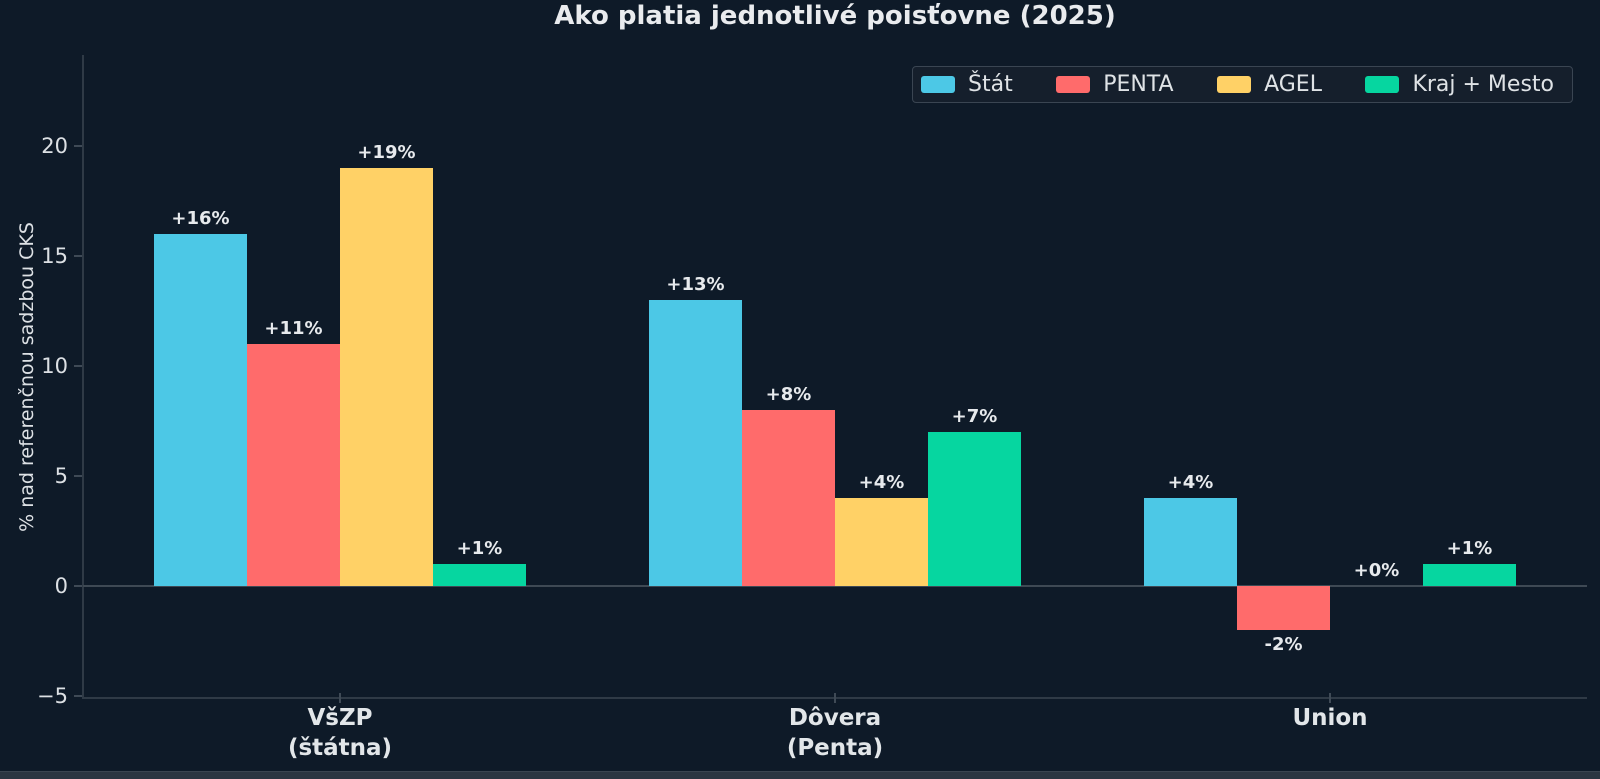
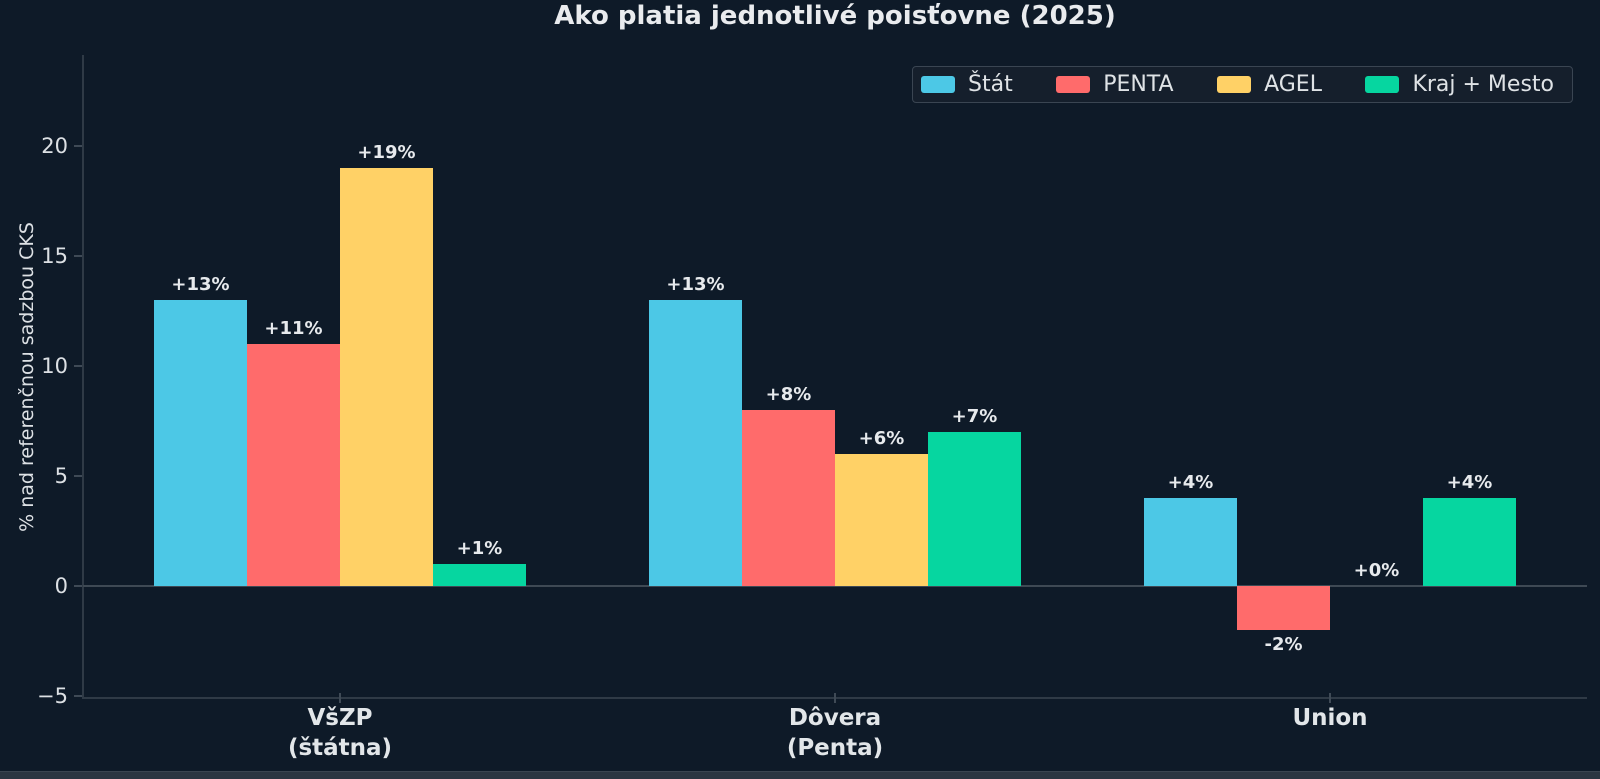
Štát/VšZP (štátna): +16% -> +13%
AGEL/Dôvera (Penta): +4% -> +6%
Kraj + Mesto/Union: +1% -> +4%
